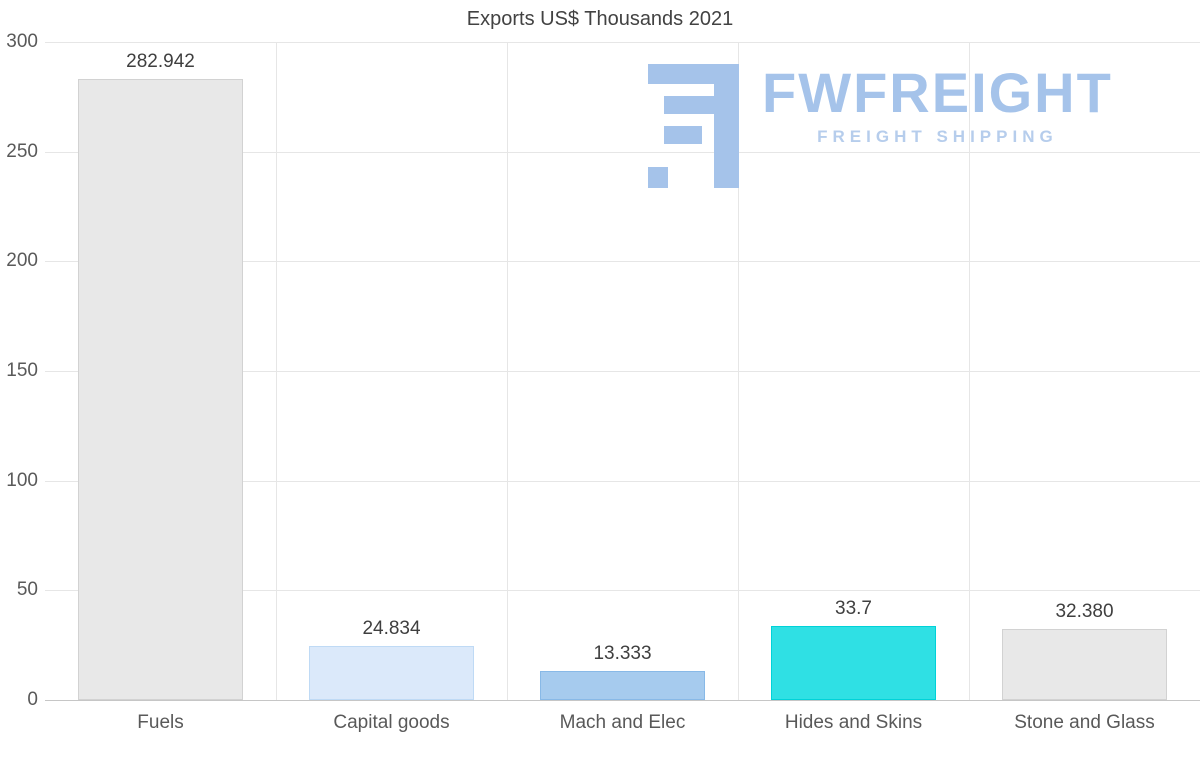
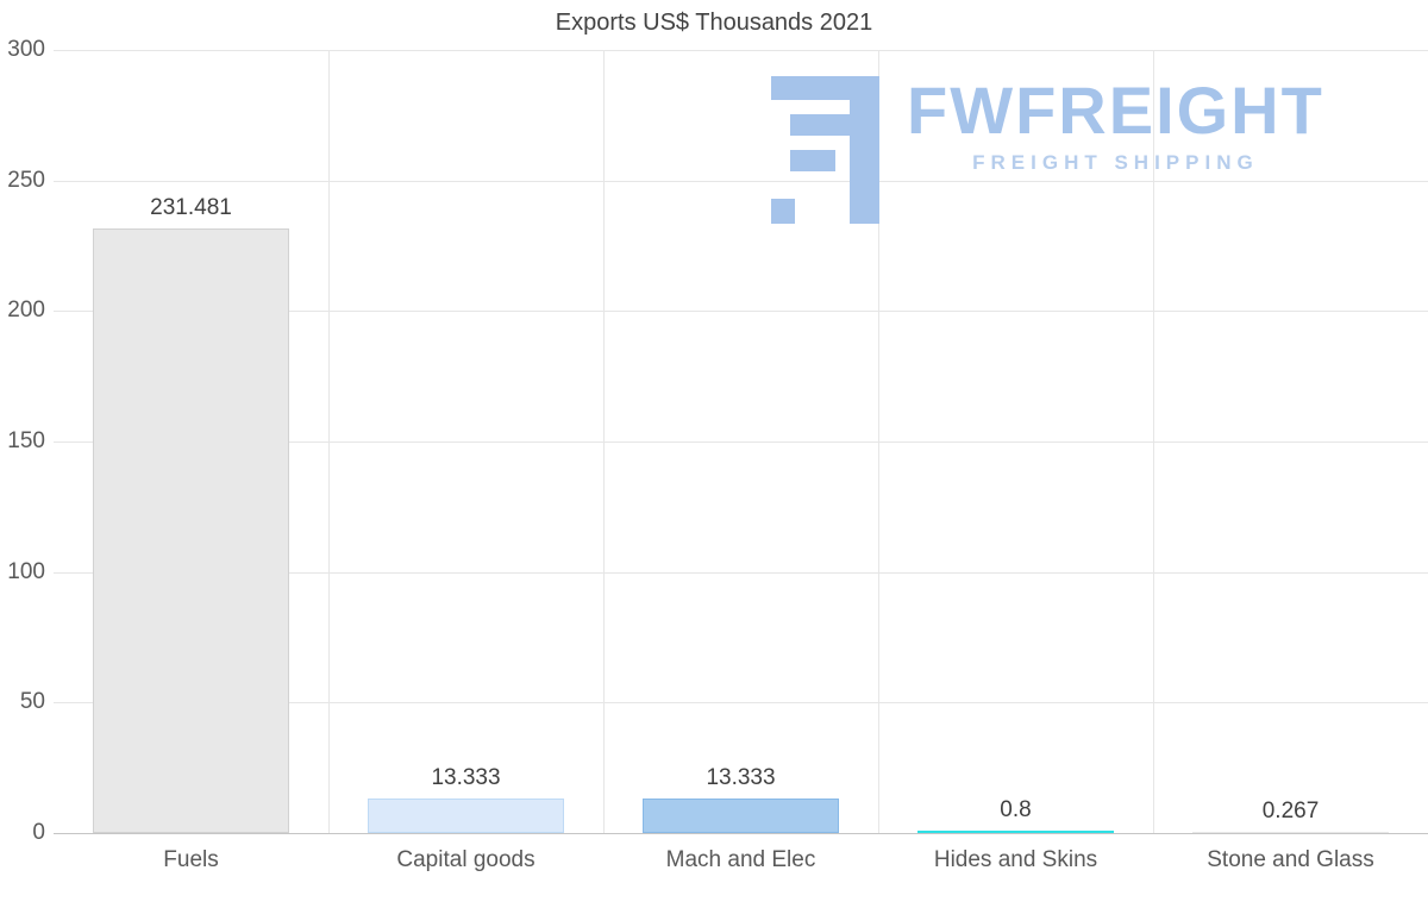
Fuels: 282.942 -> 231.481
Capital goods: 24.834 -> 13.333
Hides and Skins: 33.7 -> 0.8
Stone and Glass: 32.380 -> 0.267
